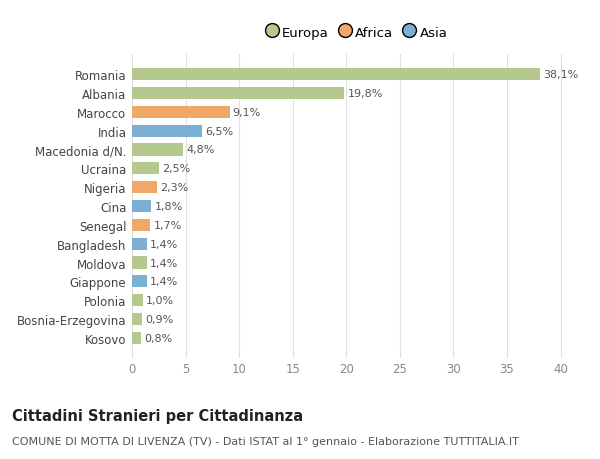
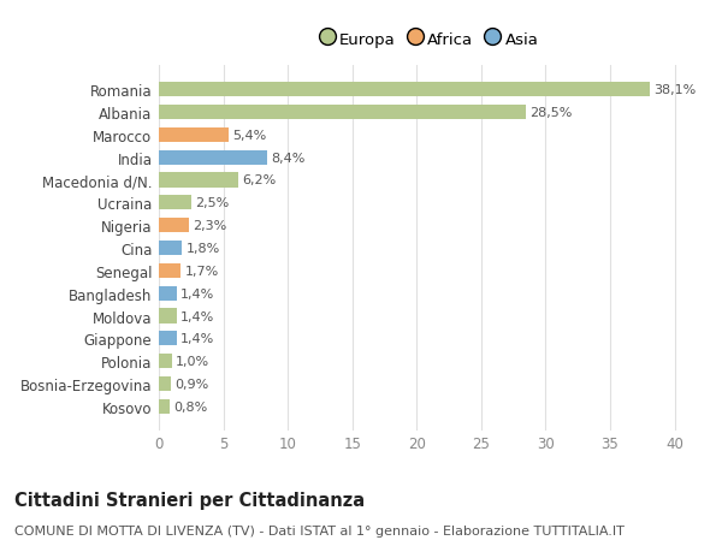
Albania: 19,8% -> 28,5%
Marocco: 9,1% -> 5,4%
India: 6,5% -> 8,4%
Macedonia d/N.: 4,8% -> 6,2%
